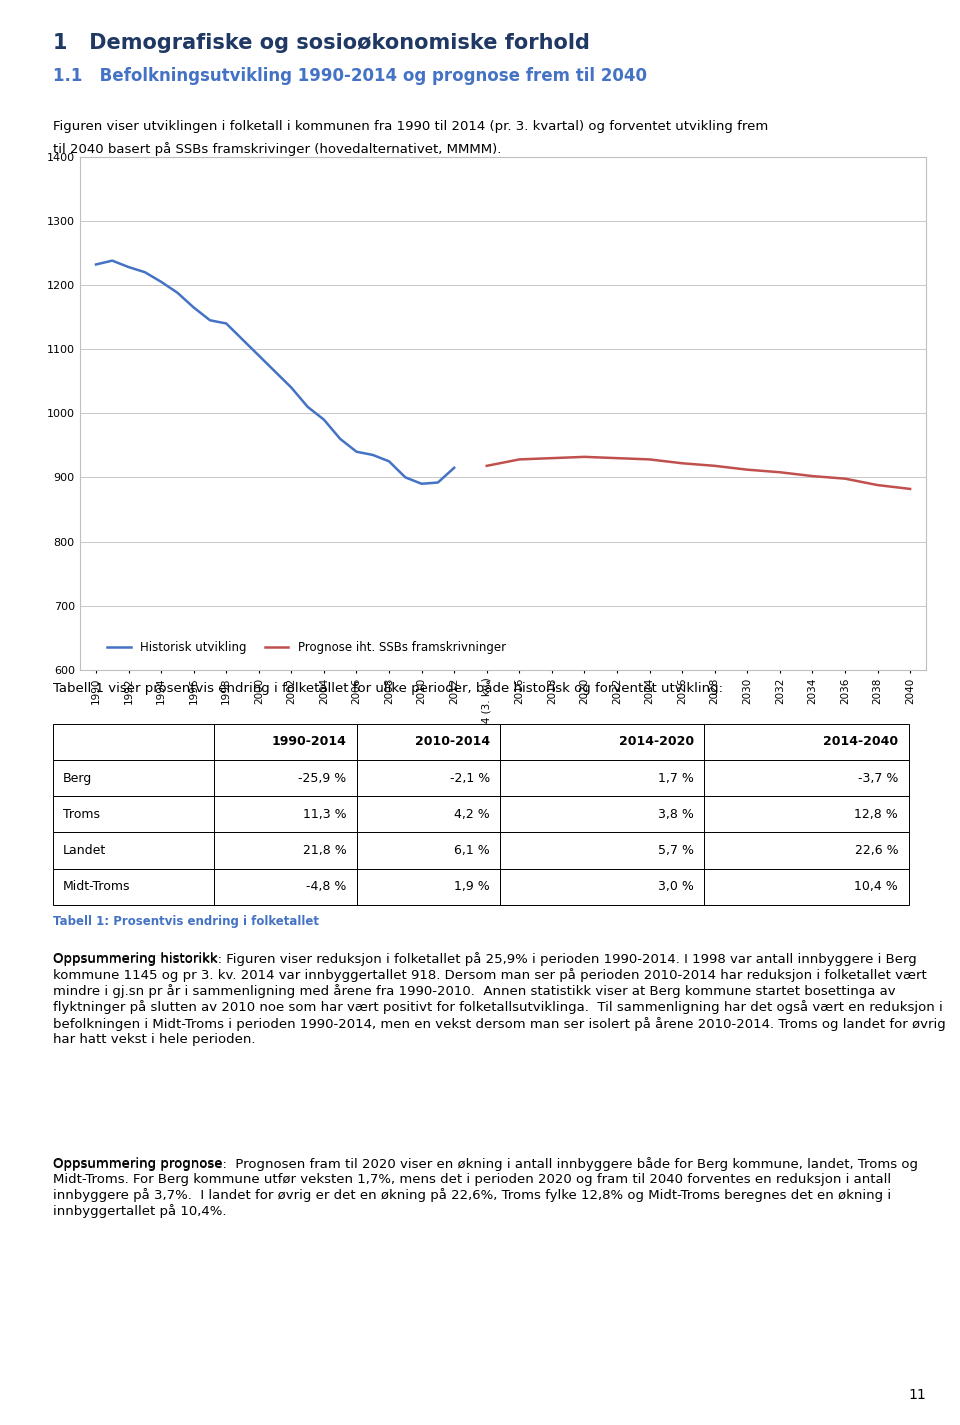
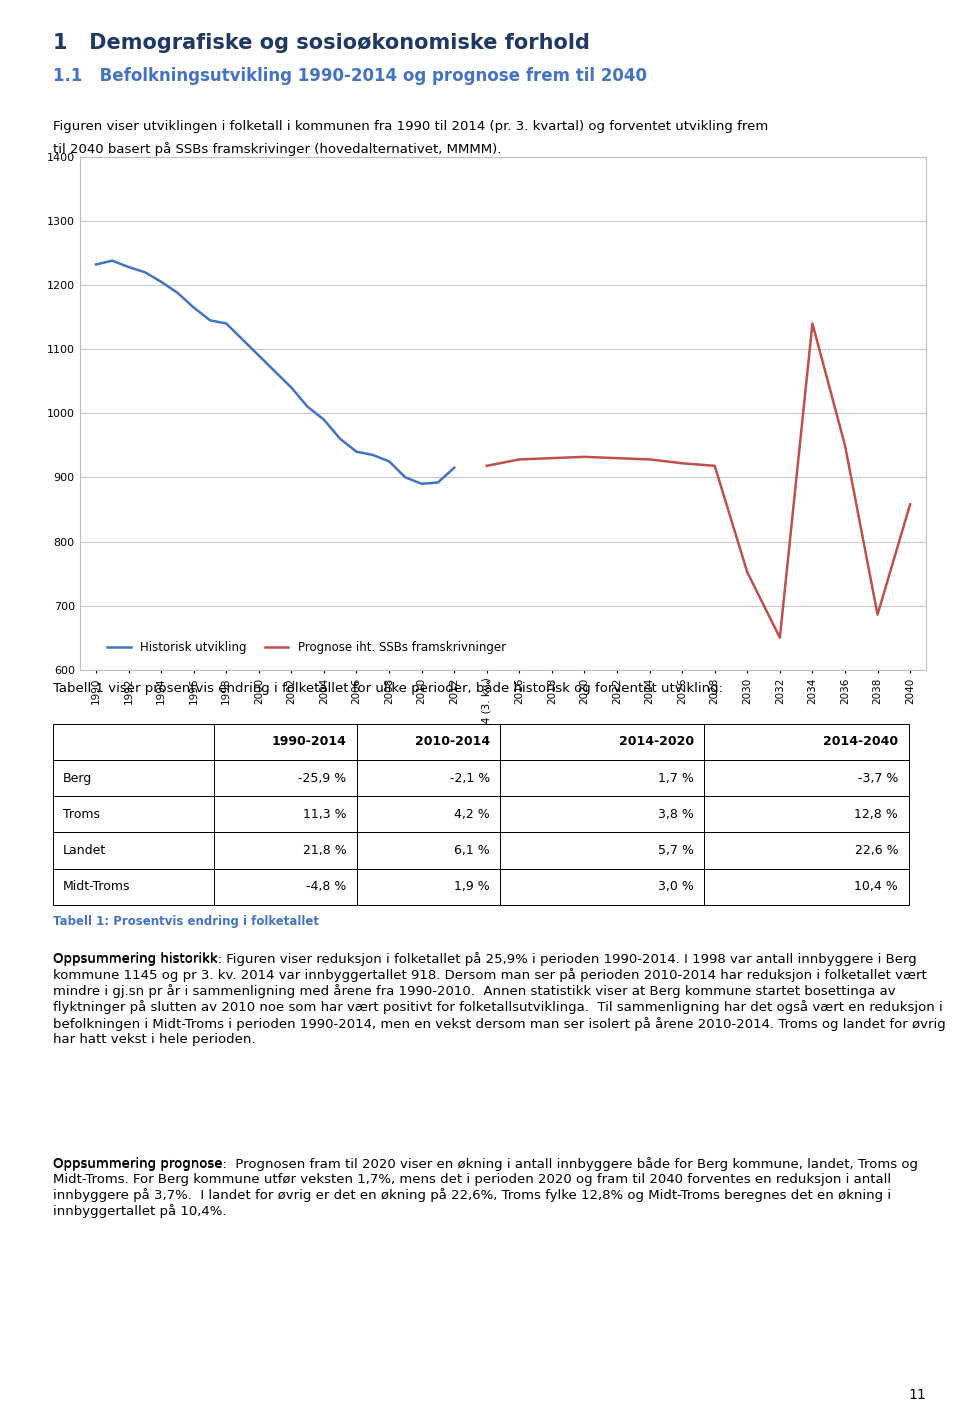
Prognose iht. SSBs framskrivninger/2030: 912 -> 752
Prognose iht. SSBs framskrivninger/2032: 908 -> 650
Prognose iht. SSBs framskrivninger/2034: 902 -> 1140
Prognose iht. SSBs framskrivninger/2036: 898 -> 950
Prognose iht. SSBs framskrivninger/2038: 888 -> 686
Prognose iht. SSBs framskrivninger/2040: 882 -> 858
